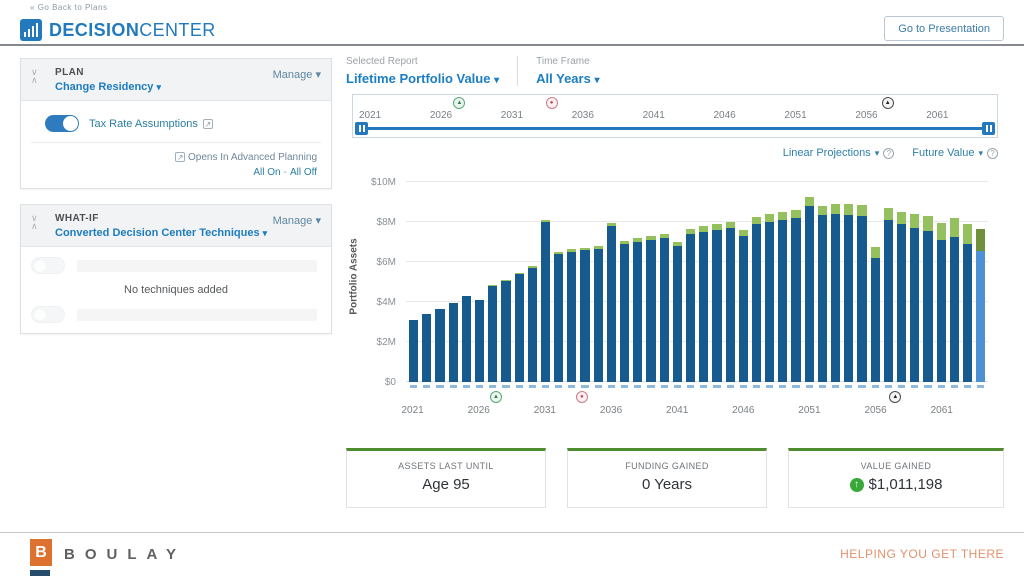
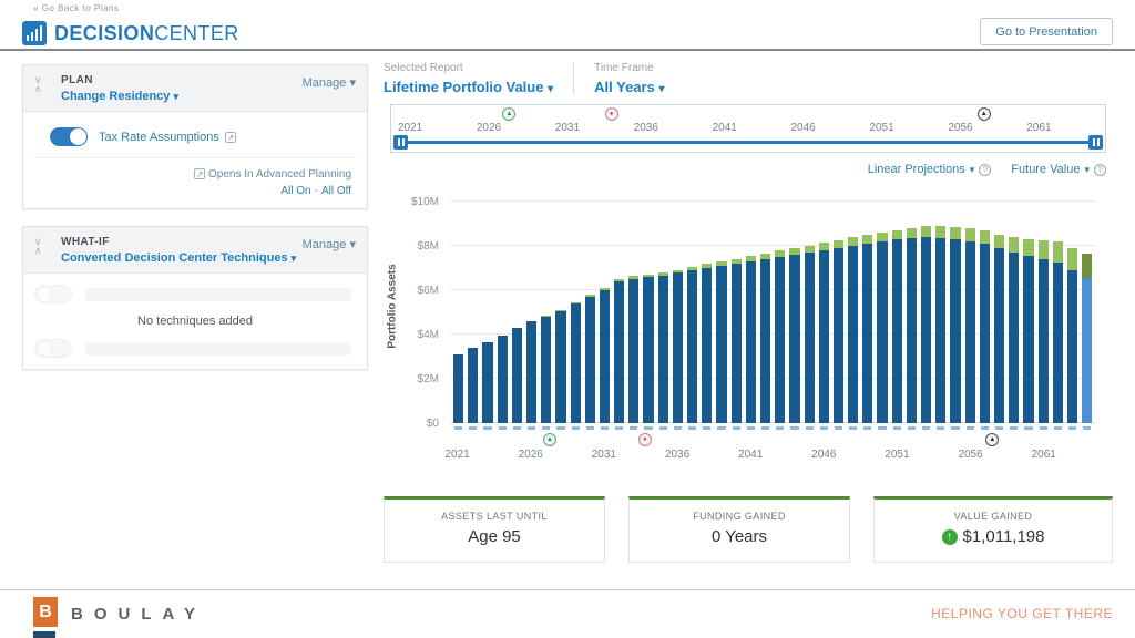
Portfolio Assets/2026: $4.1M -> $4.6M
Portfolio Assets/2031: $8.0M -> $6.0M
Portfolio Assets/2036: $7.8M -> $6.8M
Portfolio Assets/2041: $6.8M -> $7.3M
Portfolio Assets/2046: $7.3M -> $7.8M
Portfolio Assets/2051: $8.8M -> $8.3M
Portfolio Assets/2056: $6.2M -> $8.2M
Portfolio Assets/2061: $7.1M -> $7.4M
